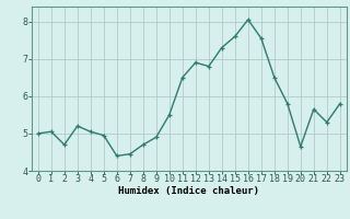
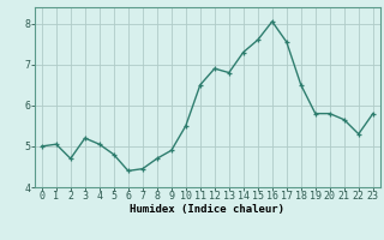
5: 4.95 -> 4.80
20: 4.65 -> 5.80
